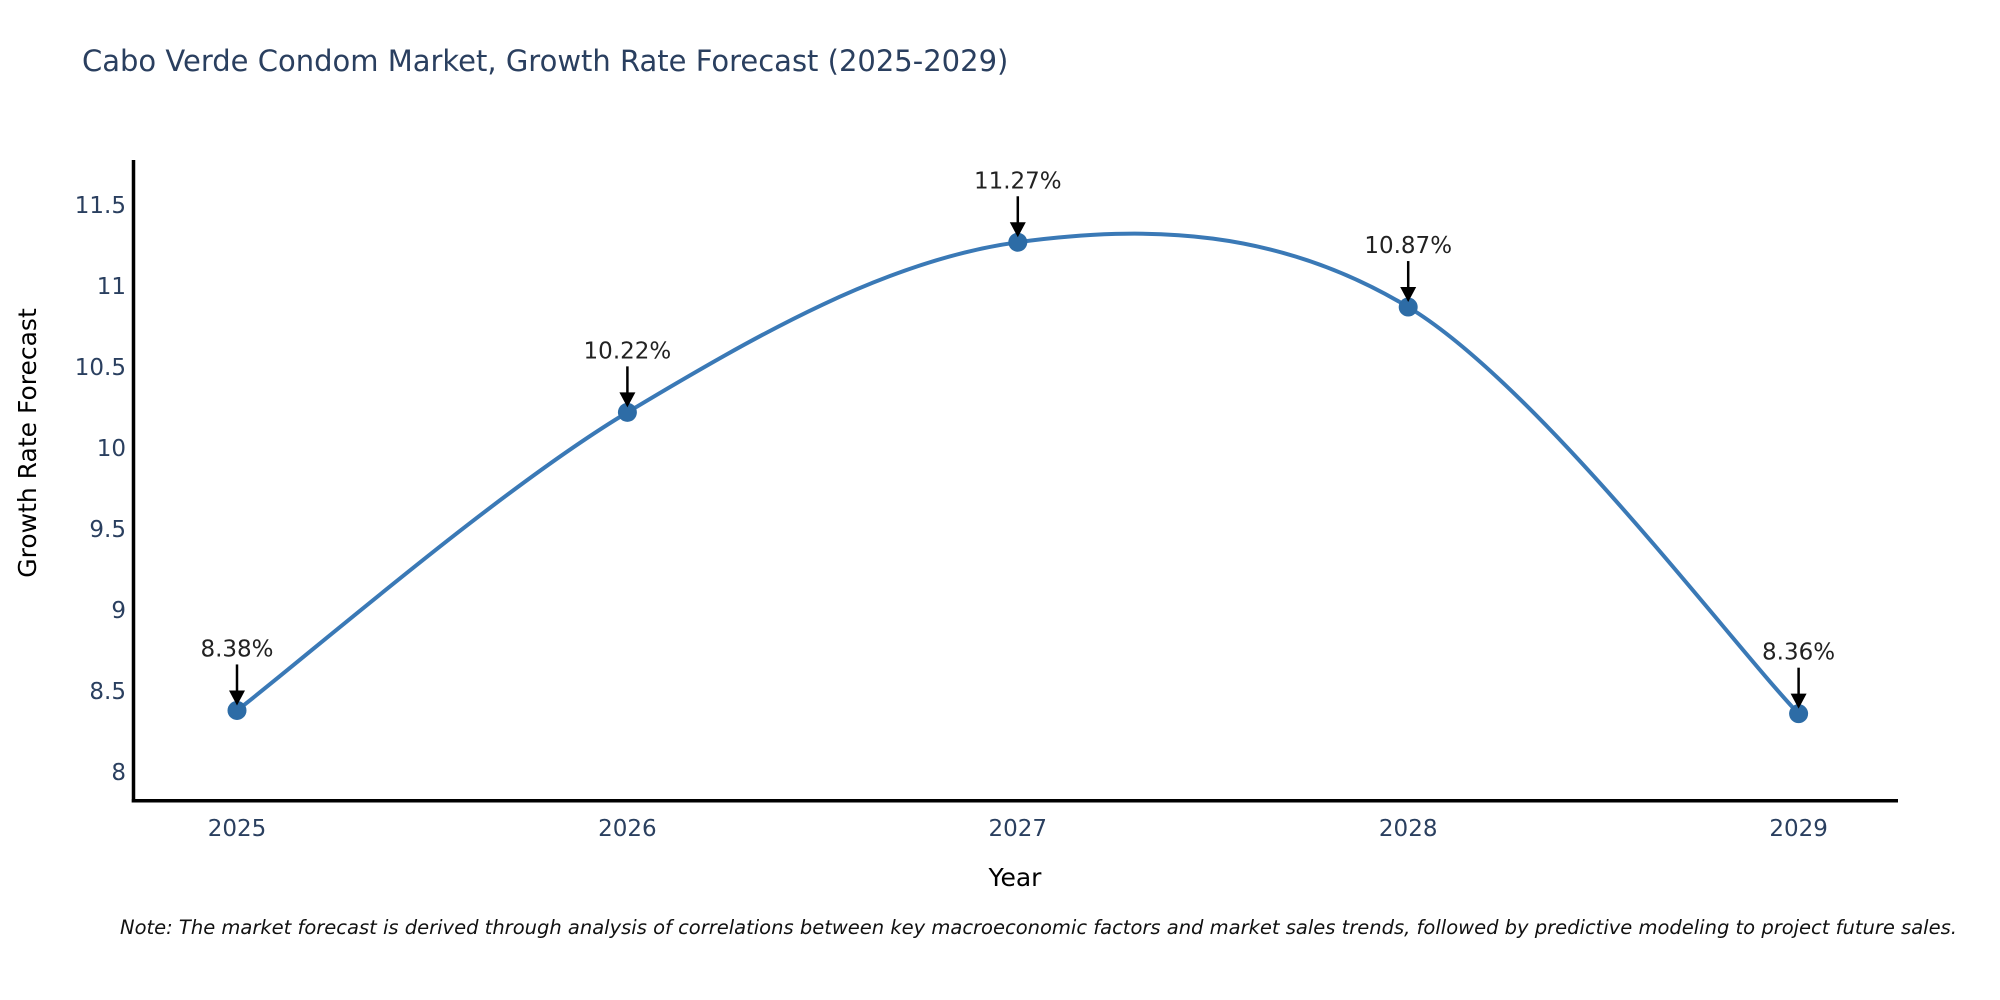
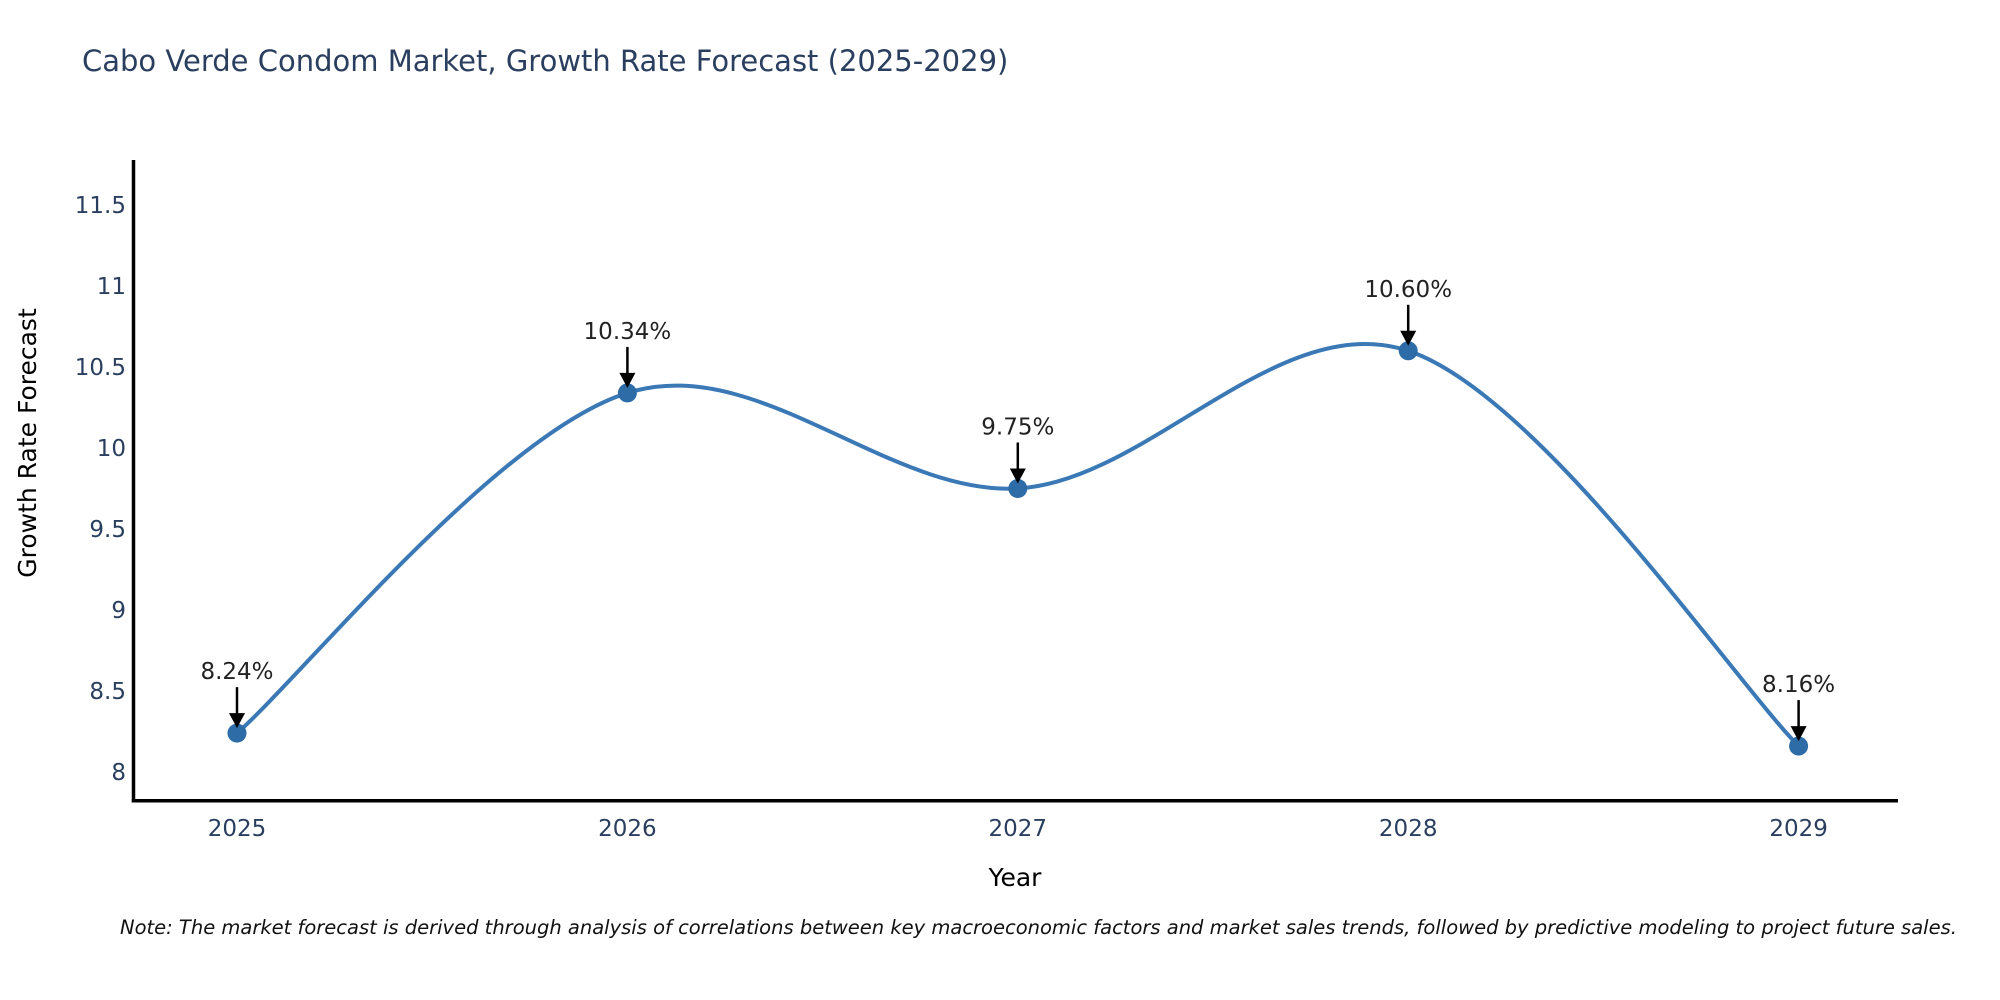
2025: 8.38% -> 8.24%
2026: 10.22% -> 10.34%
2027: 11.27% -> 9.75%
2028: 10.87% -> 10.60%
2029: 8.36% -> 8.16%
